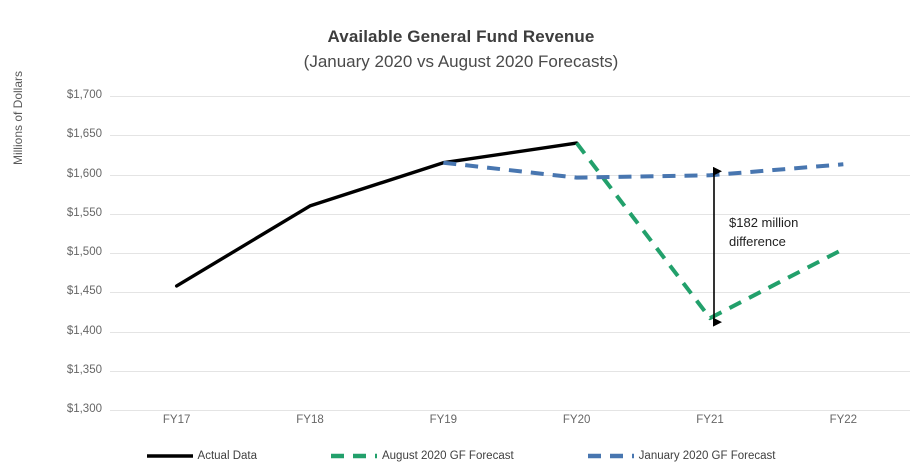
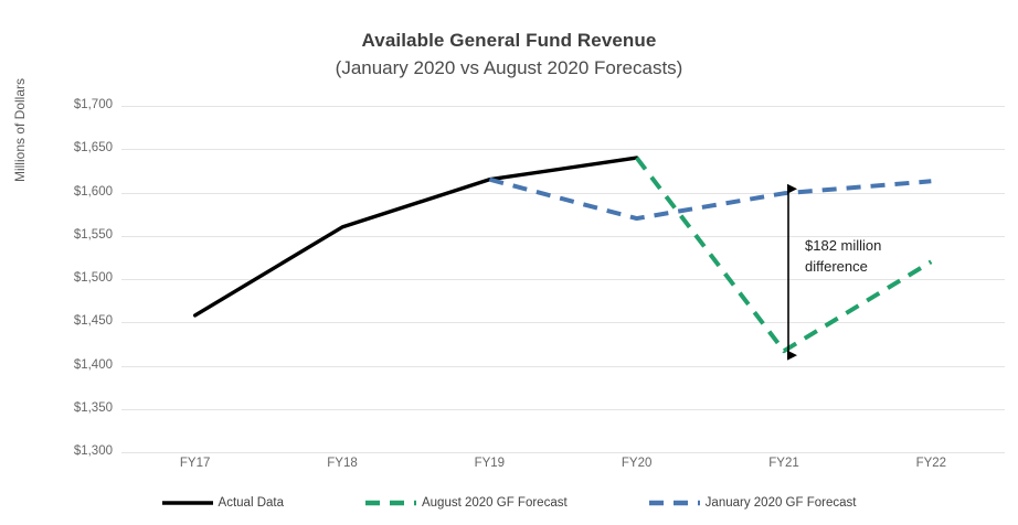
January 2020 GF Forecast/FY20: $1600 -> $1570
August 2020 GF Forecast/FY22: $1500 -> $1520
